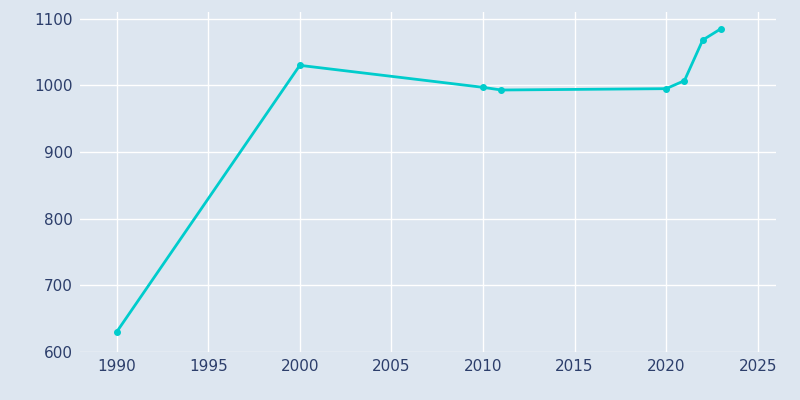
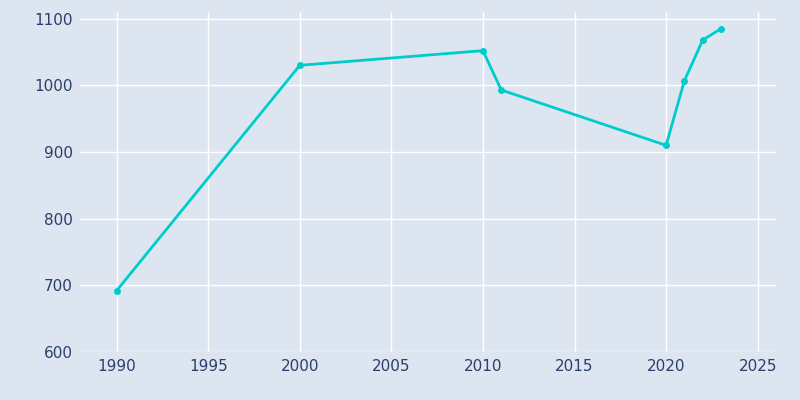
1990: 630 -> 692
2010: 997 -> 1052
2020: 995 -> 910
